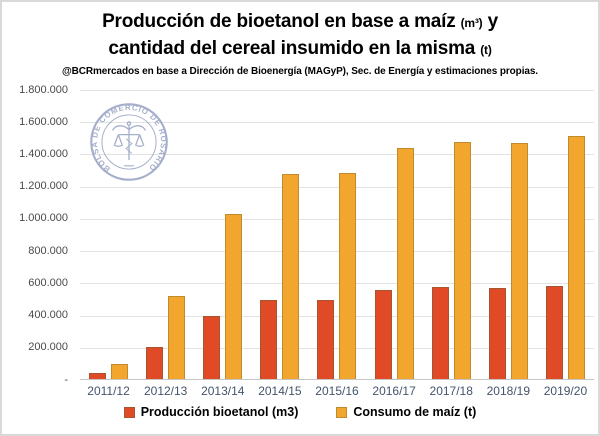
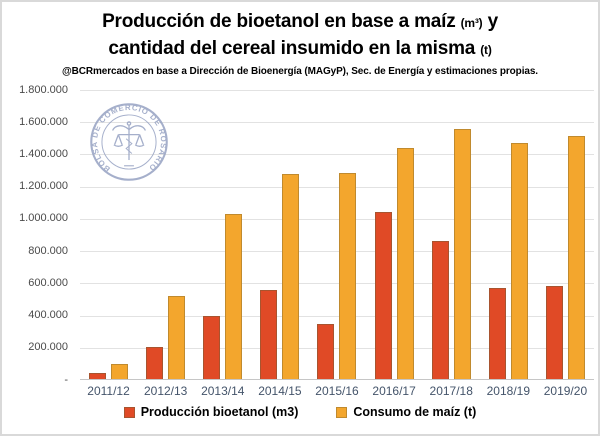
Producción bioetanol (m3)/2014/15: 500000 -> 560000
Producción bioetanol (m3)/2015/16: 500000 -> 350000
Producción bioetanol (m3)/2016/17: 560000 -> 1040000
Producción bioetanol (m3)/2017/18: 580000 -> 860000
Consumo de maíz (t)/2017/18: 1480000 -> 1560000
